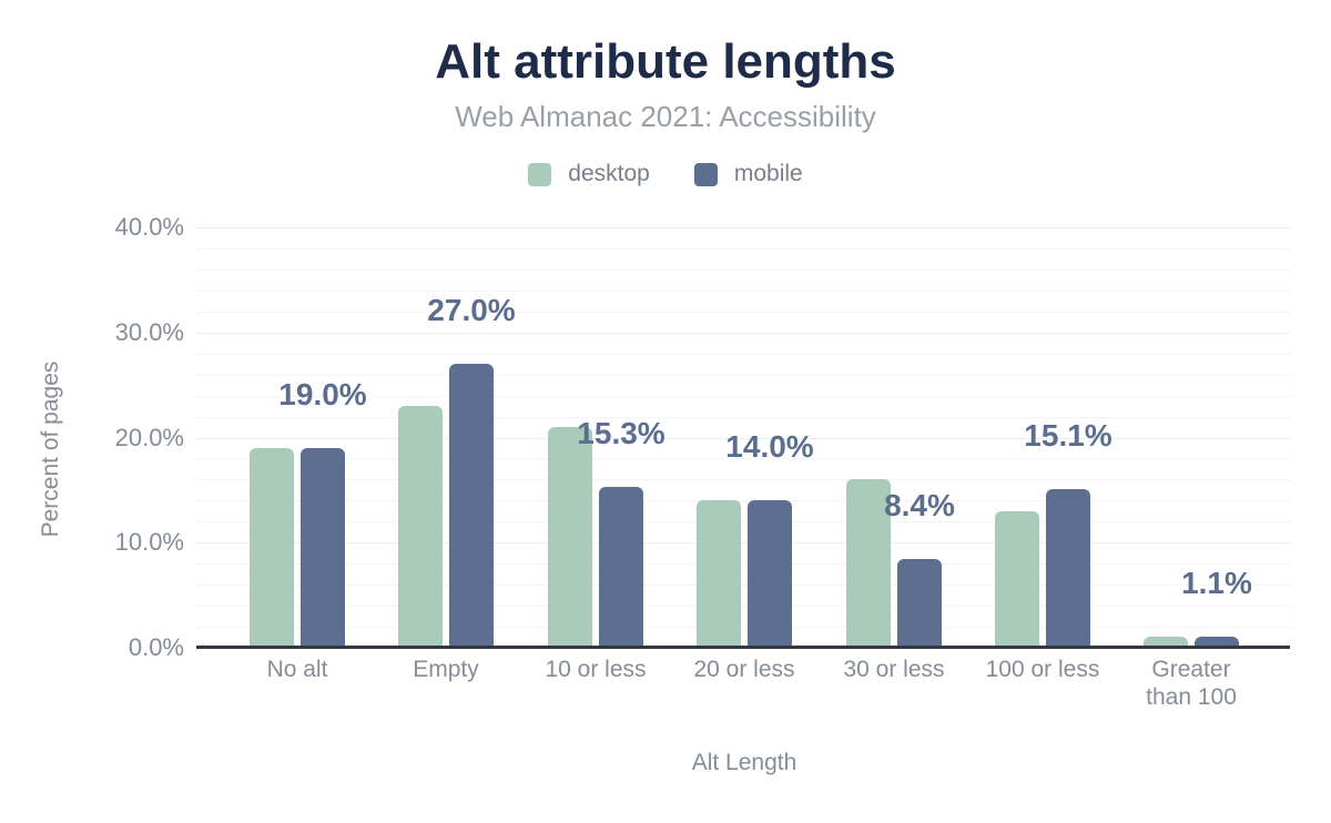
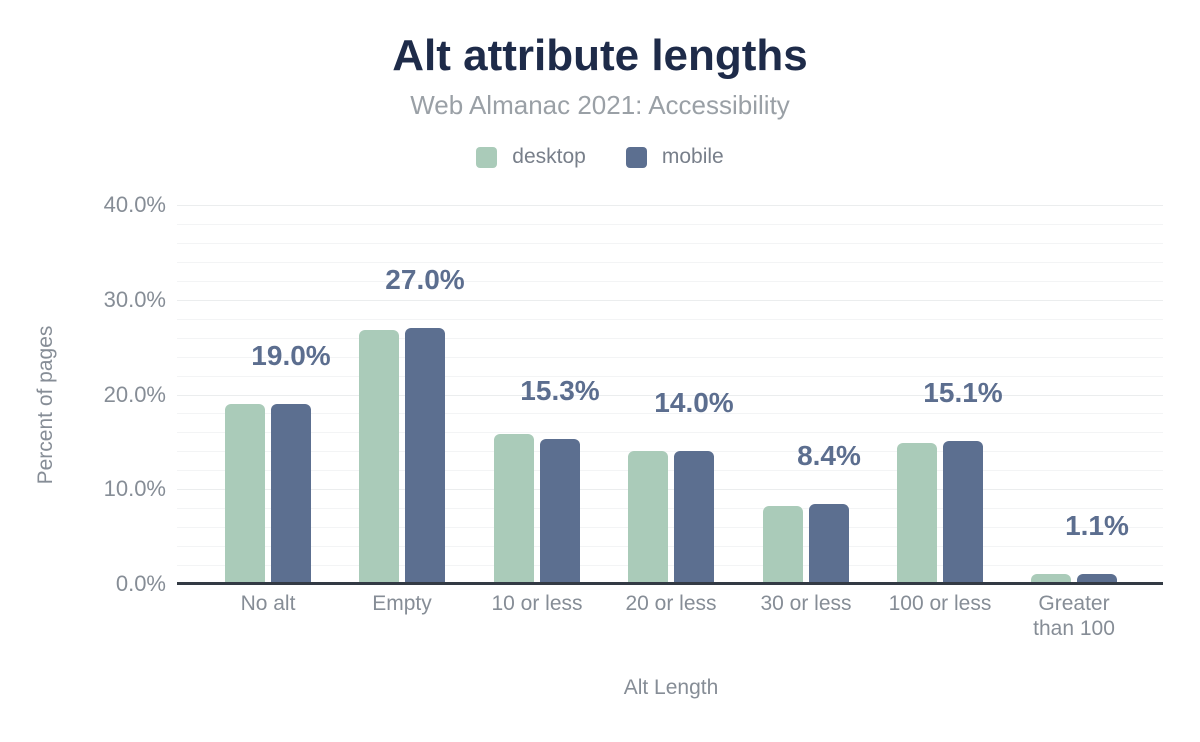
desktop/Empty: 23% -> 27%
desktop/10 or less: 21% -> 16%
desktop/30 or less: 16% -> 8%
desktop/100 or less: 13% -> 15%
